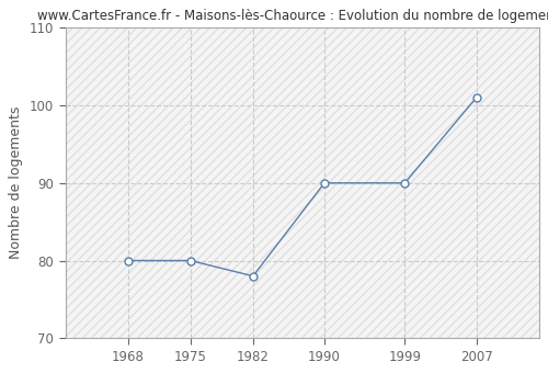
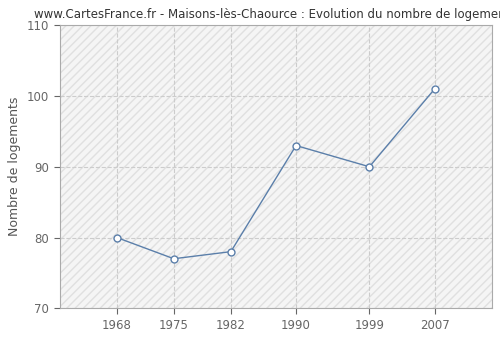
1975: 80 -> 77
1990: 90 -> 93
